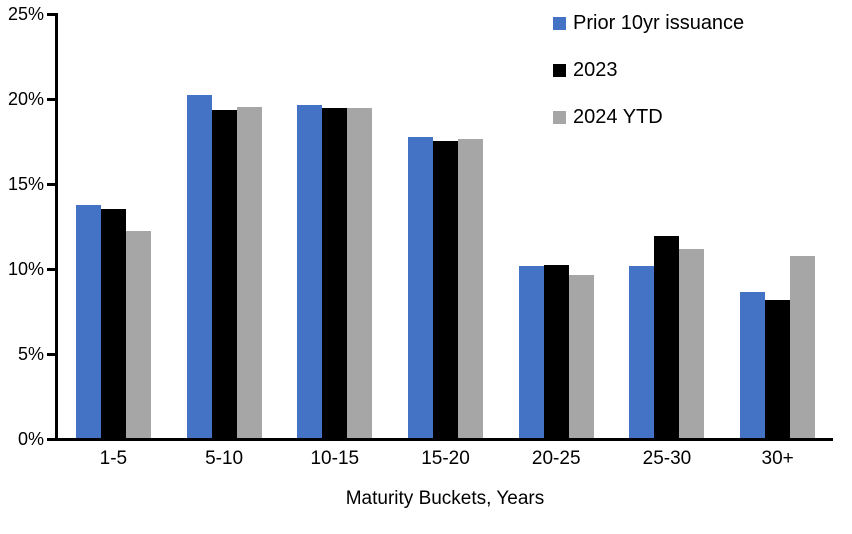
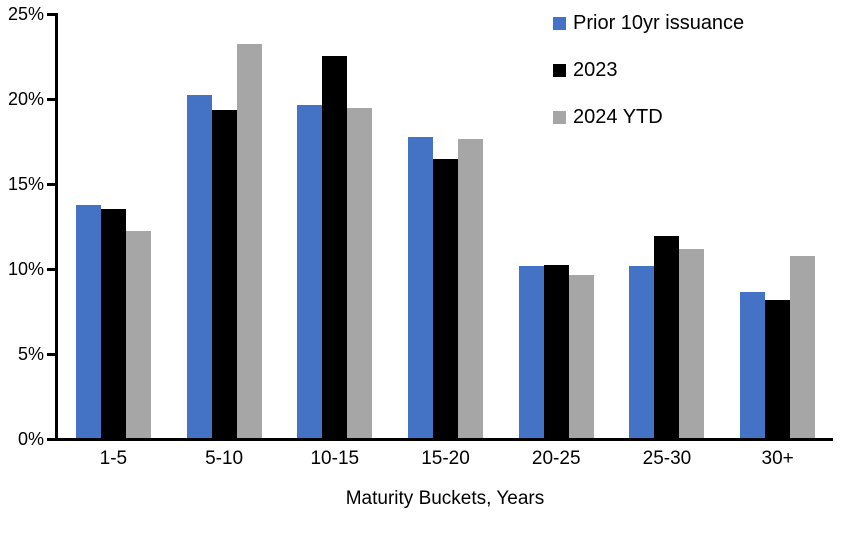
2024 YTD/5-10: 19.5% -> 23.2%
2023/10-15: 19.4% -> 22.5%
2023/15-20: 17.5% -> 16.4%
